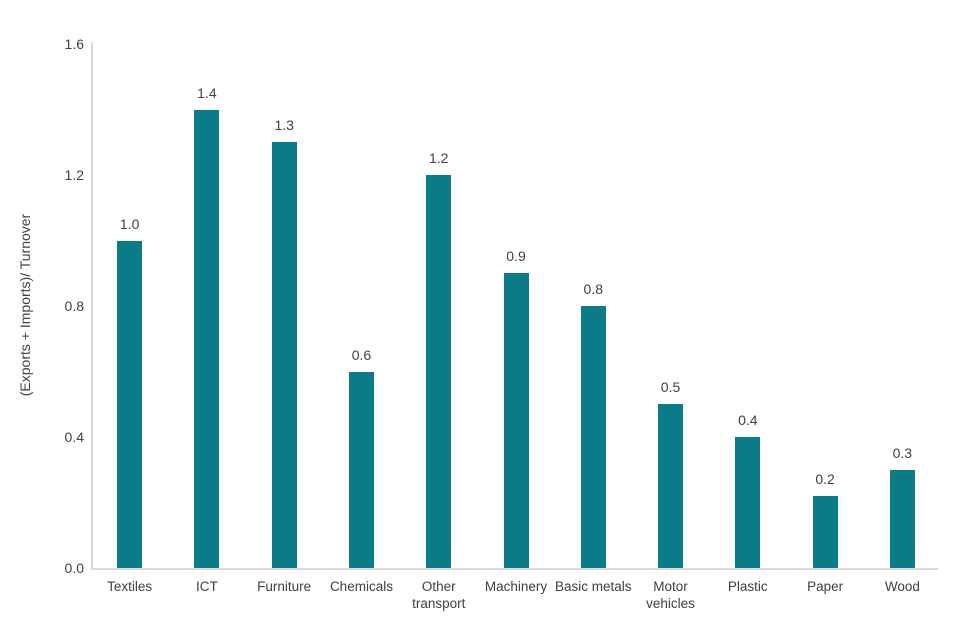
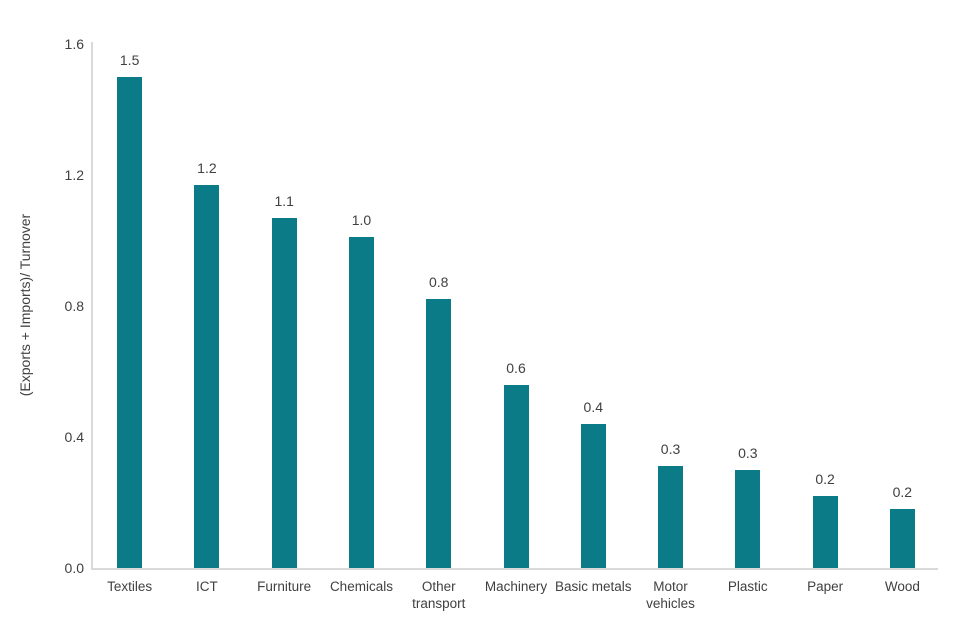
Textiles: 1.0 -> 1.5
ICT: 1.4 -> 1.2
Furniture: 1.3 -> 1.1
Chemicals: 0.6 -> 1.0
Other transport: 1.2 -> 0.8
Machinery: 0.9 -> 0.6
Basic metals: 0.8 -> 0.4
Motor vehicles: 0.5 -> 0.3
Plastic: 0.4 -> 0.3
Wood: 0.3 -> 0.2
